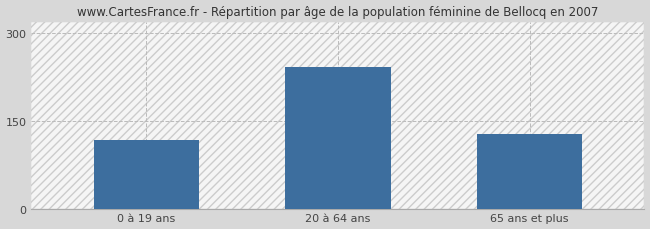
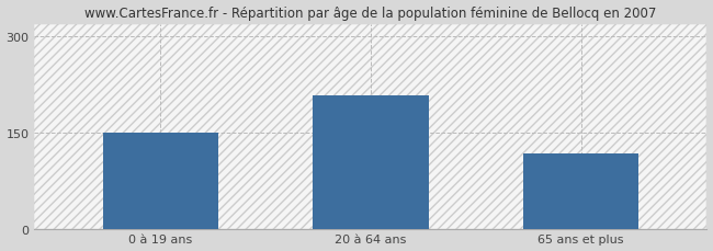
0 à 19 ans: 118 -> 150
20 à 64 ans: 243 -> 208
65 ans et plus: 128 -> 118
